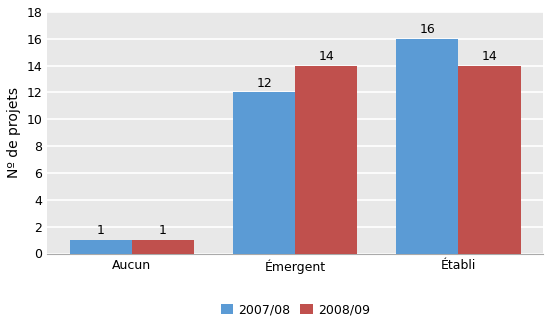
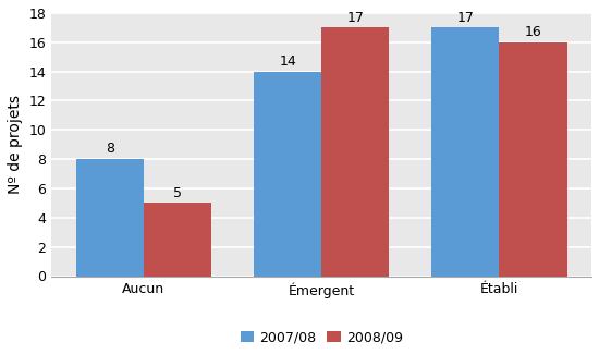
2007/08/Aucun: 1 -> 8
2008/09/Aucun: 1 -> 5
2007/08/Émergent: 12 -> 14
2008/09/Émergent: 14 -> 17
2007/08/Établi: 16 -> 17
2008/09/Établi: 14 -> 16
